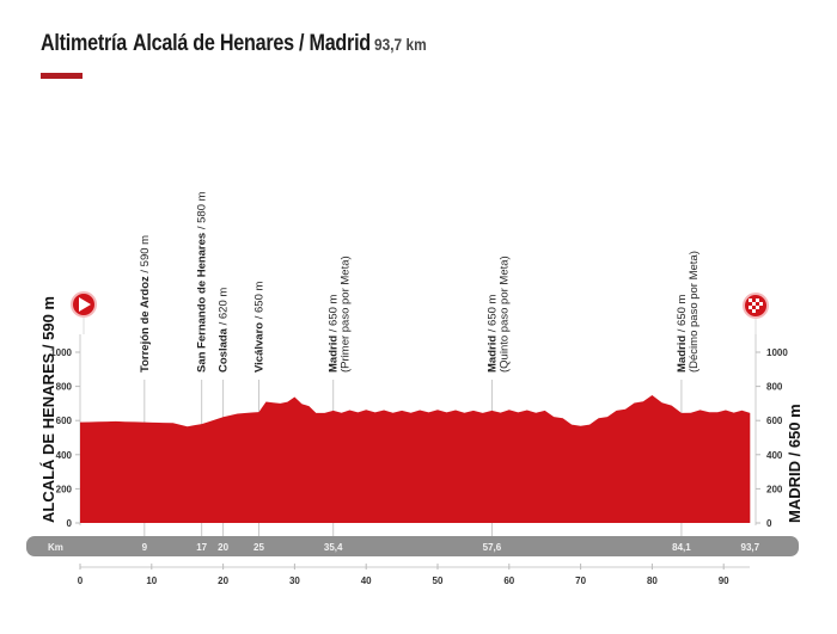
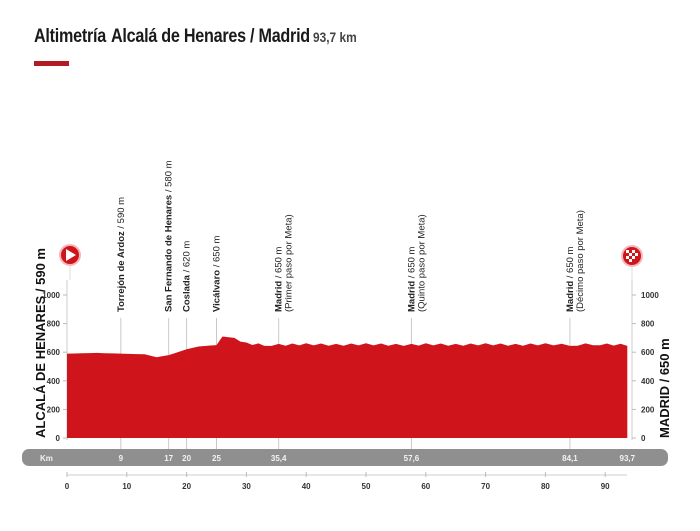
30: 730 -> 660
70: 560 -> 660
80: 740 -> 660
